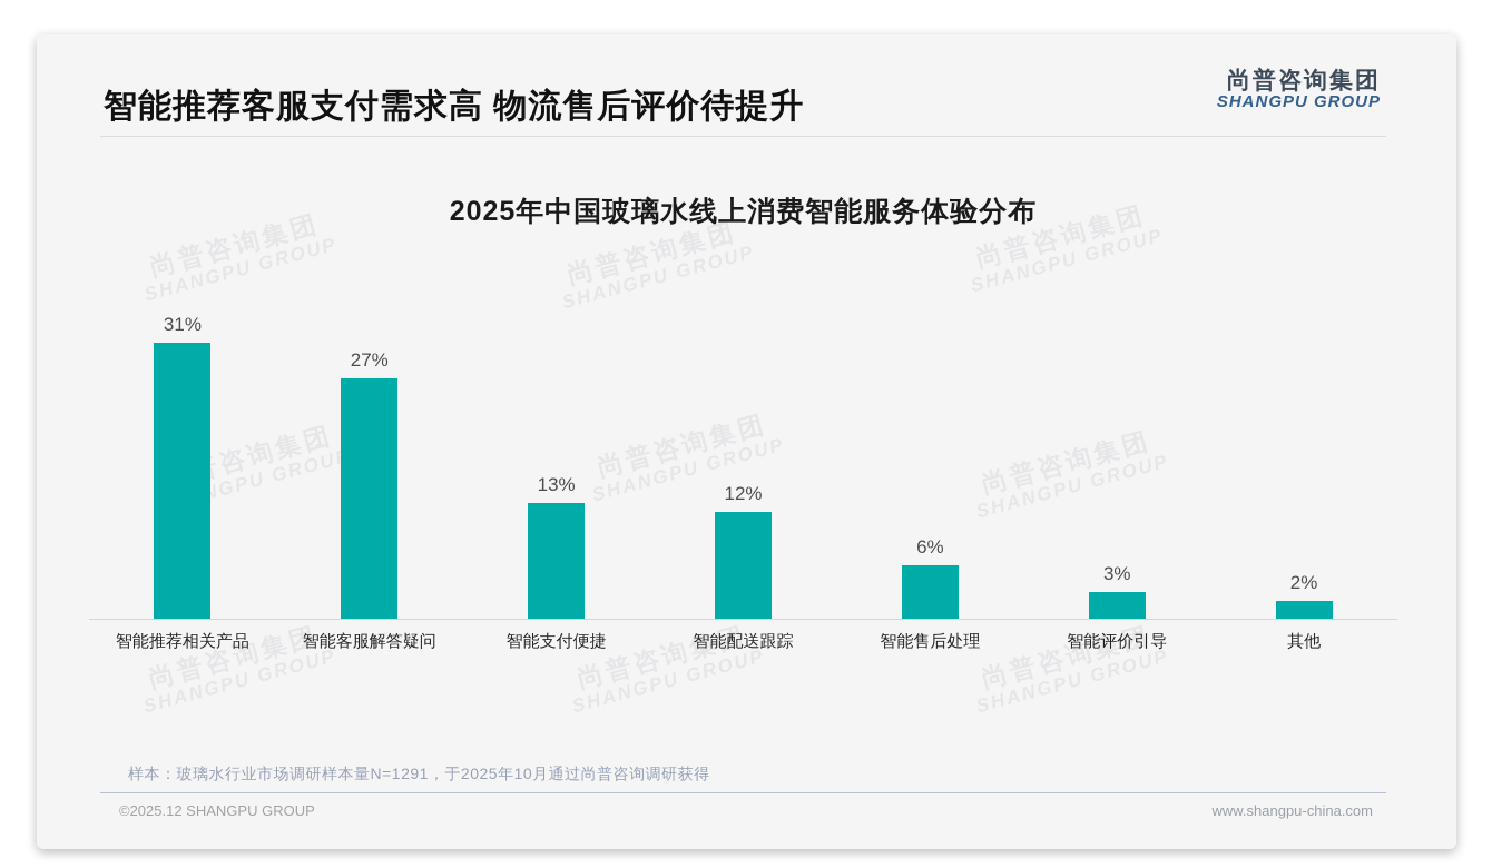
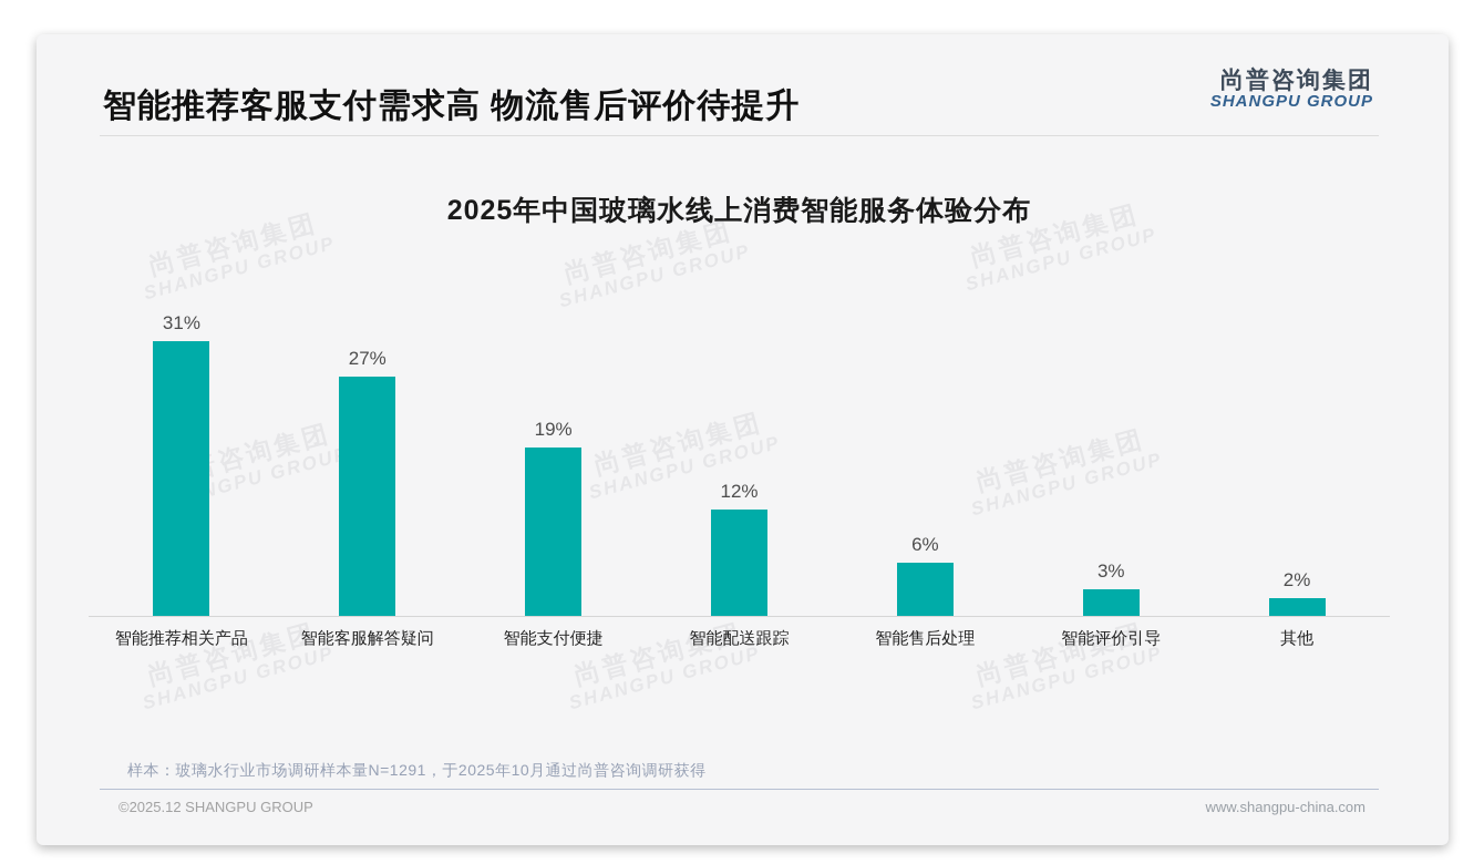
智能支付便捷: 13% -> 19%
